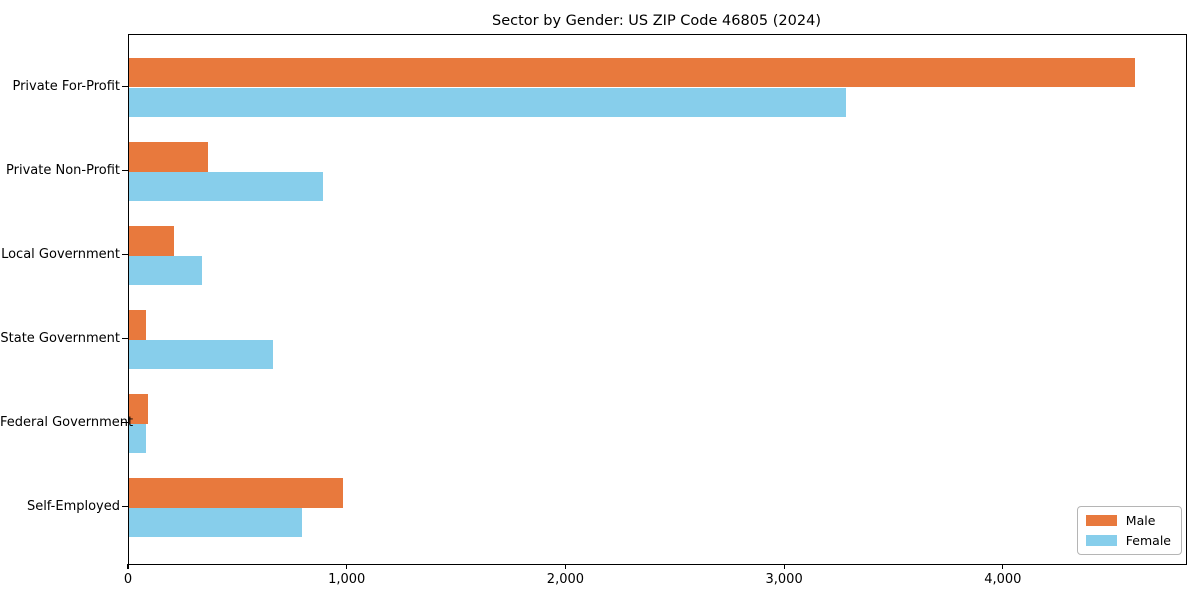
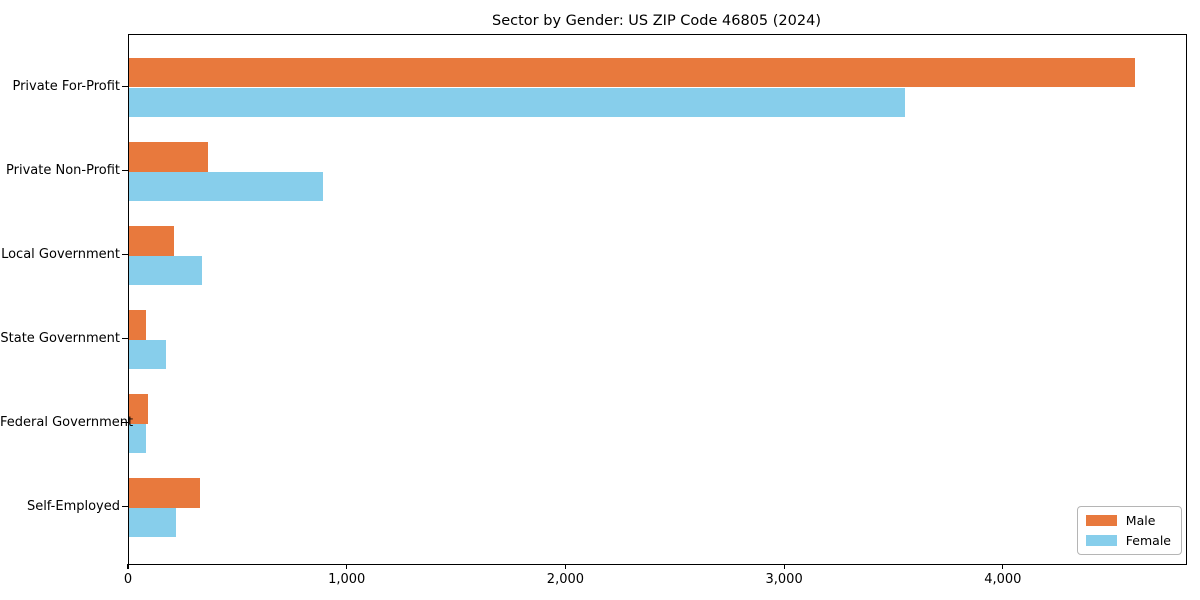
Female/Private For-Profit: 3280 -> 3550
Female/State Government: 660 -> 170
Male/Self-Employed: 980 -> 320
Female/Self-Employed: 790 -> 220
